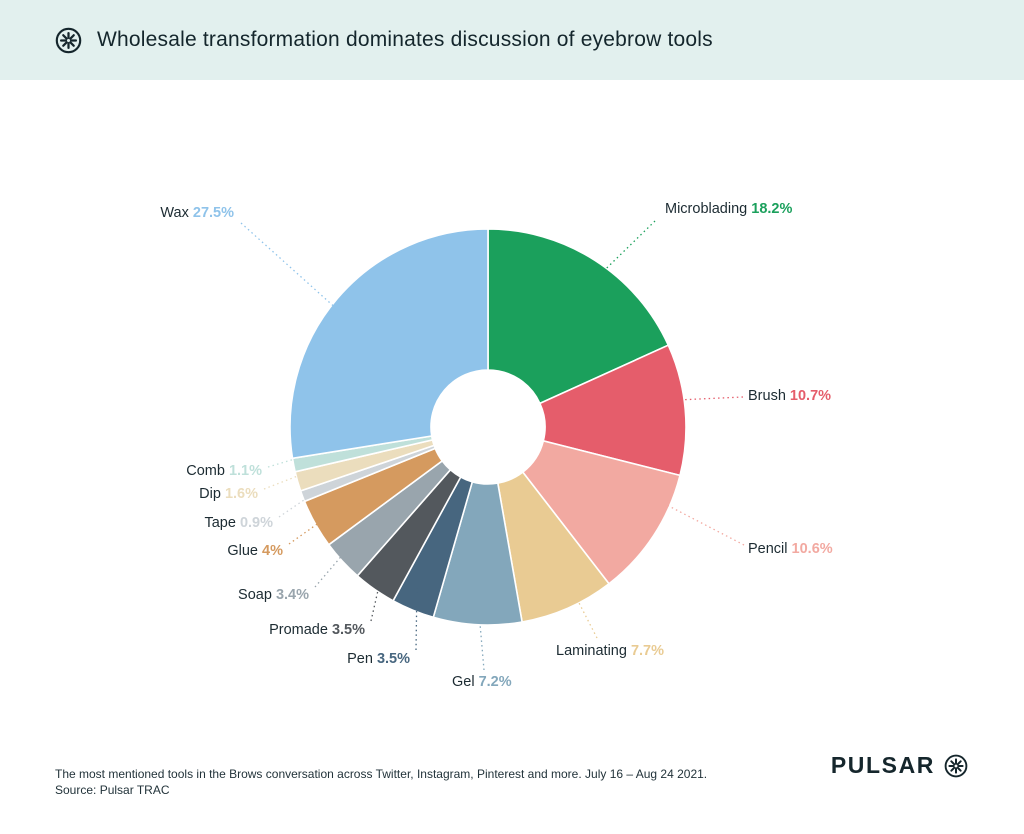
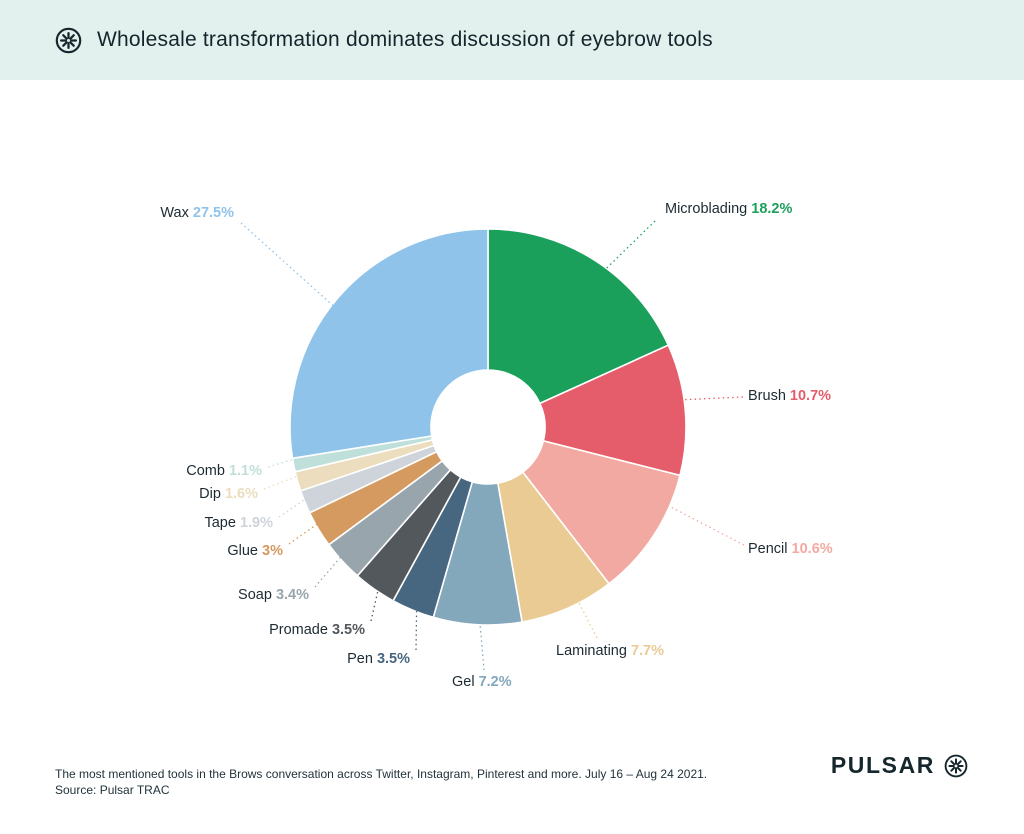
Glue: 4% -> 3%
Tape: 0.9% -> 1.9%
